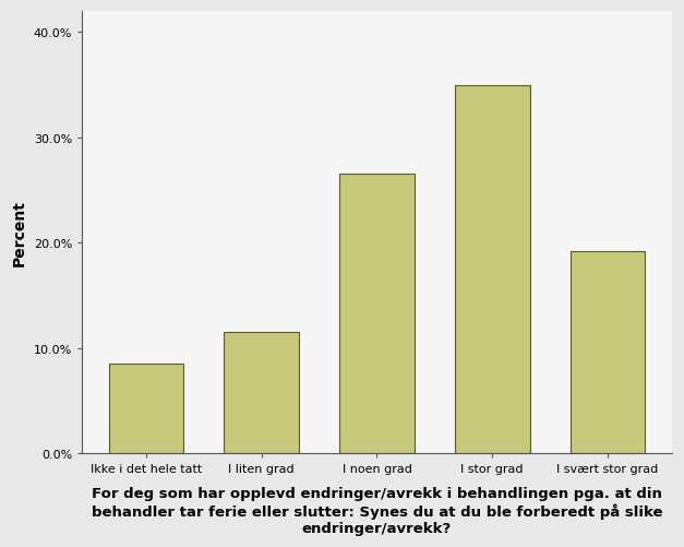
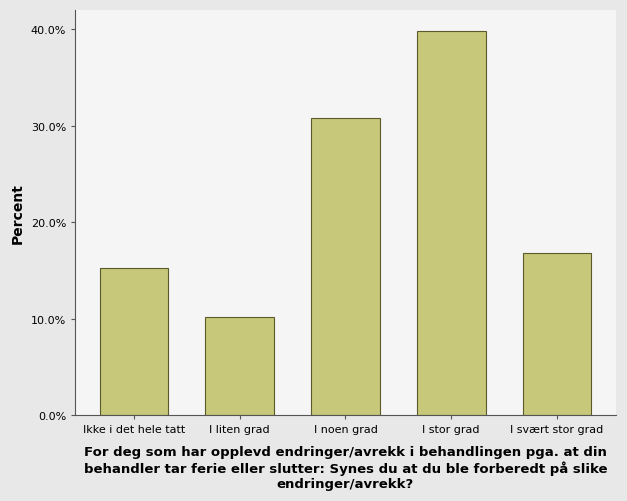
Ikke i det hele tatt: 8.5% -> 15.2%
I liten grad: 11.5% -> 10.2%
I noen grad: 26.5% -> 30.8%
I stor grad: 35.0% -> 39.8%
I svært stor grad: 19.2% -> 16.8%
